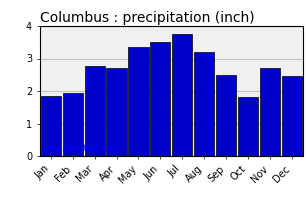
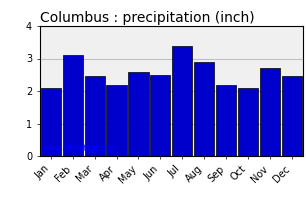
Jan: 1.85 -> 2.10
Feb: 1.95 -> 3.10
Mar: 2.78 -> 2.45
Apr: 2.72 -> 2.20
May: 3.35 -> 2.60
Jun: 3.50 -> 2.50
Jul: 3.75 -> 3.40
Aug: 3.20 -> 2.90
Sep: 2.50 -> 2.20
Oct: 1.83 -> 2.10
